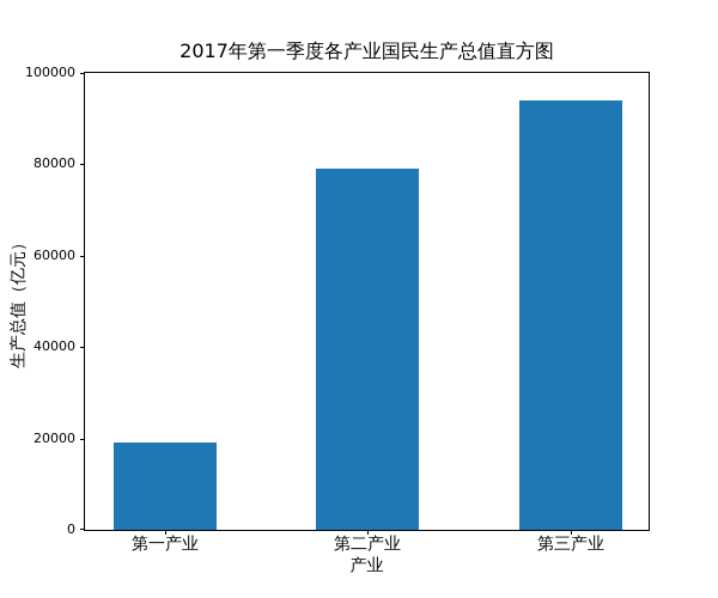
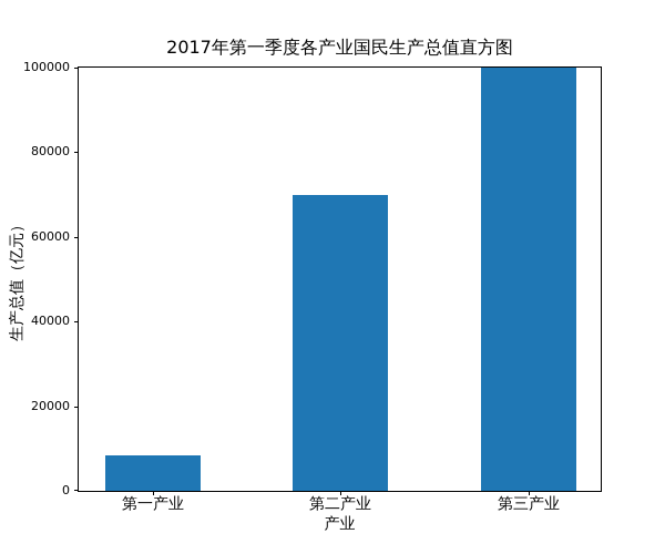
第一产业: 19000 -> 8000
第二产业: 79000 -> 70000
第三产业: 94000 -> 100000
